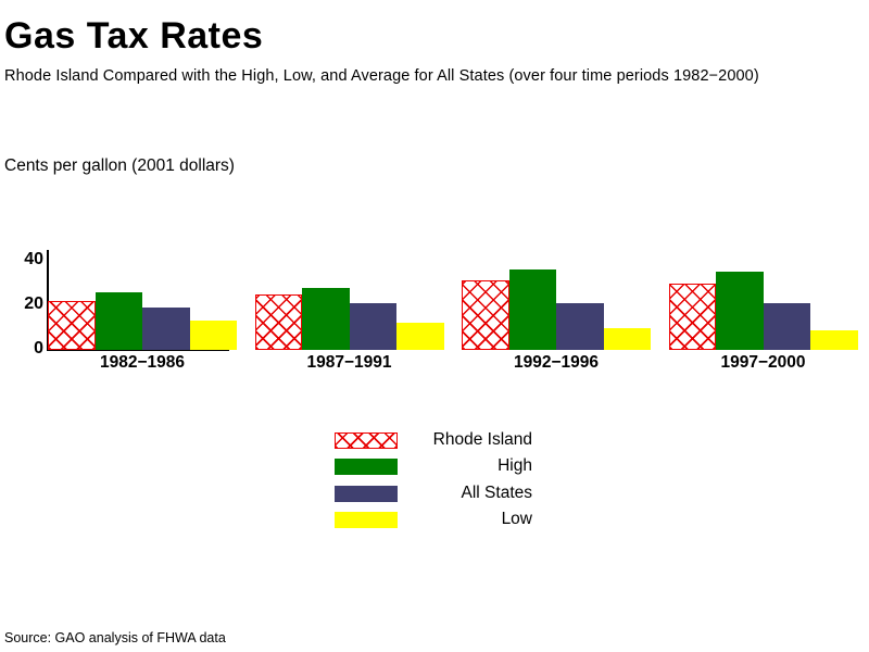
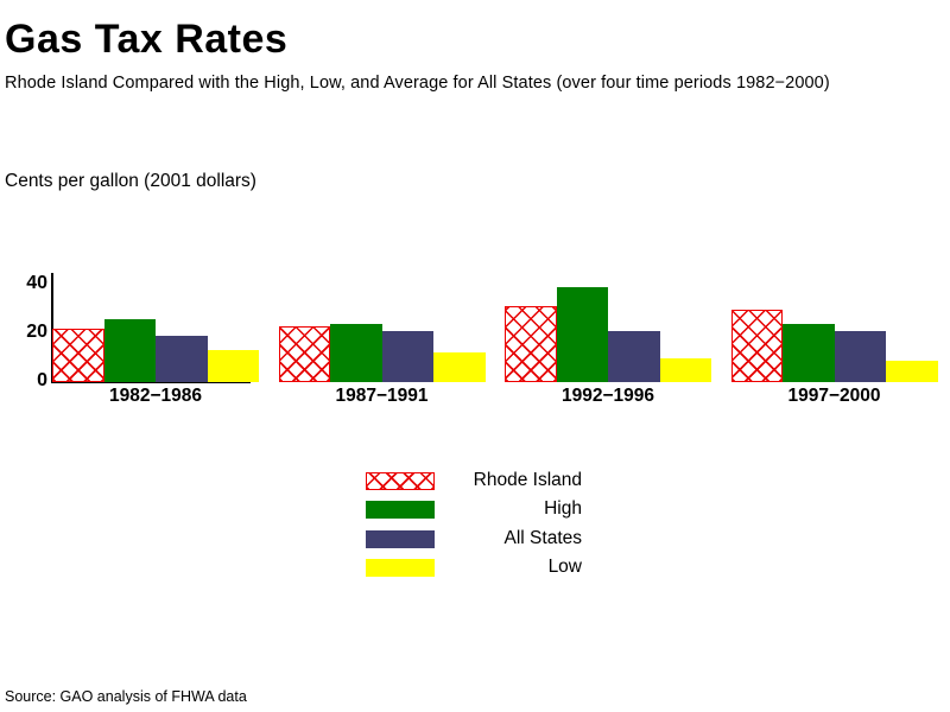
Rhode Island/1987−1991: 25 -> 23
High/1987−1991: 28 -> 24
High/1992−1996: 36 -> 39
High/1997−2000: 35 -> 24
